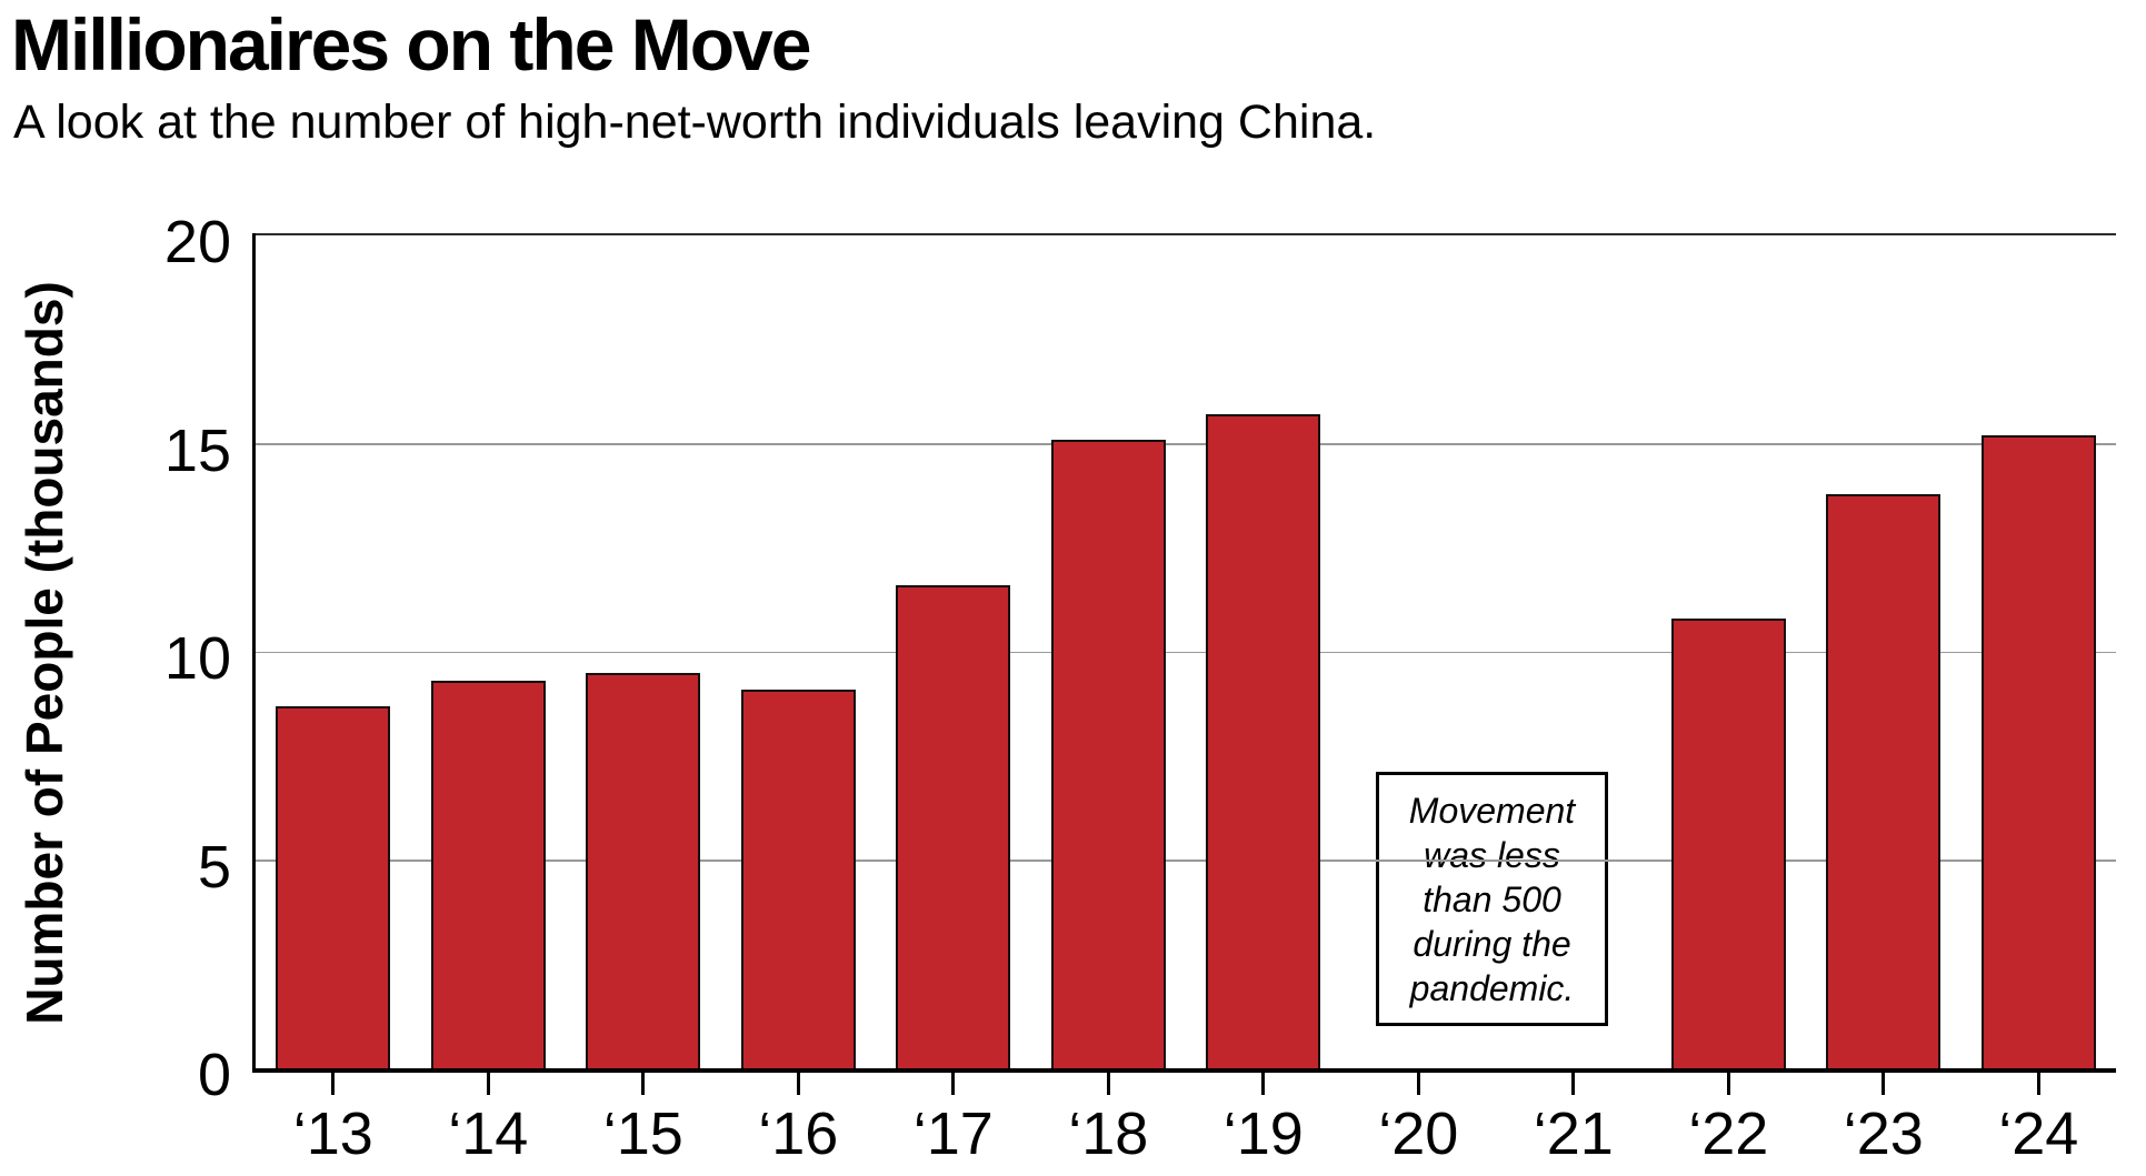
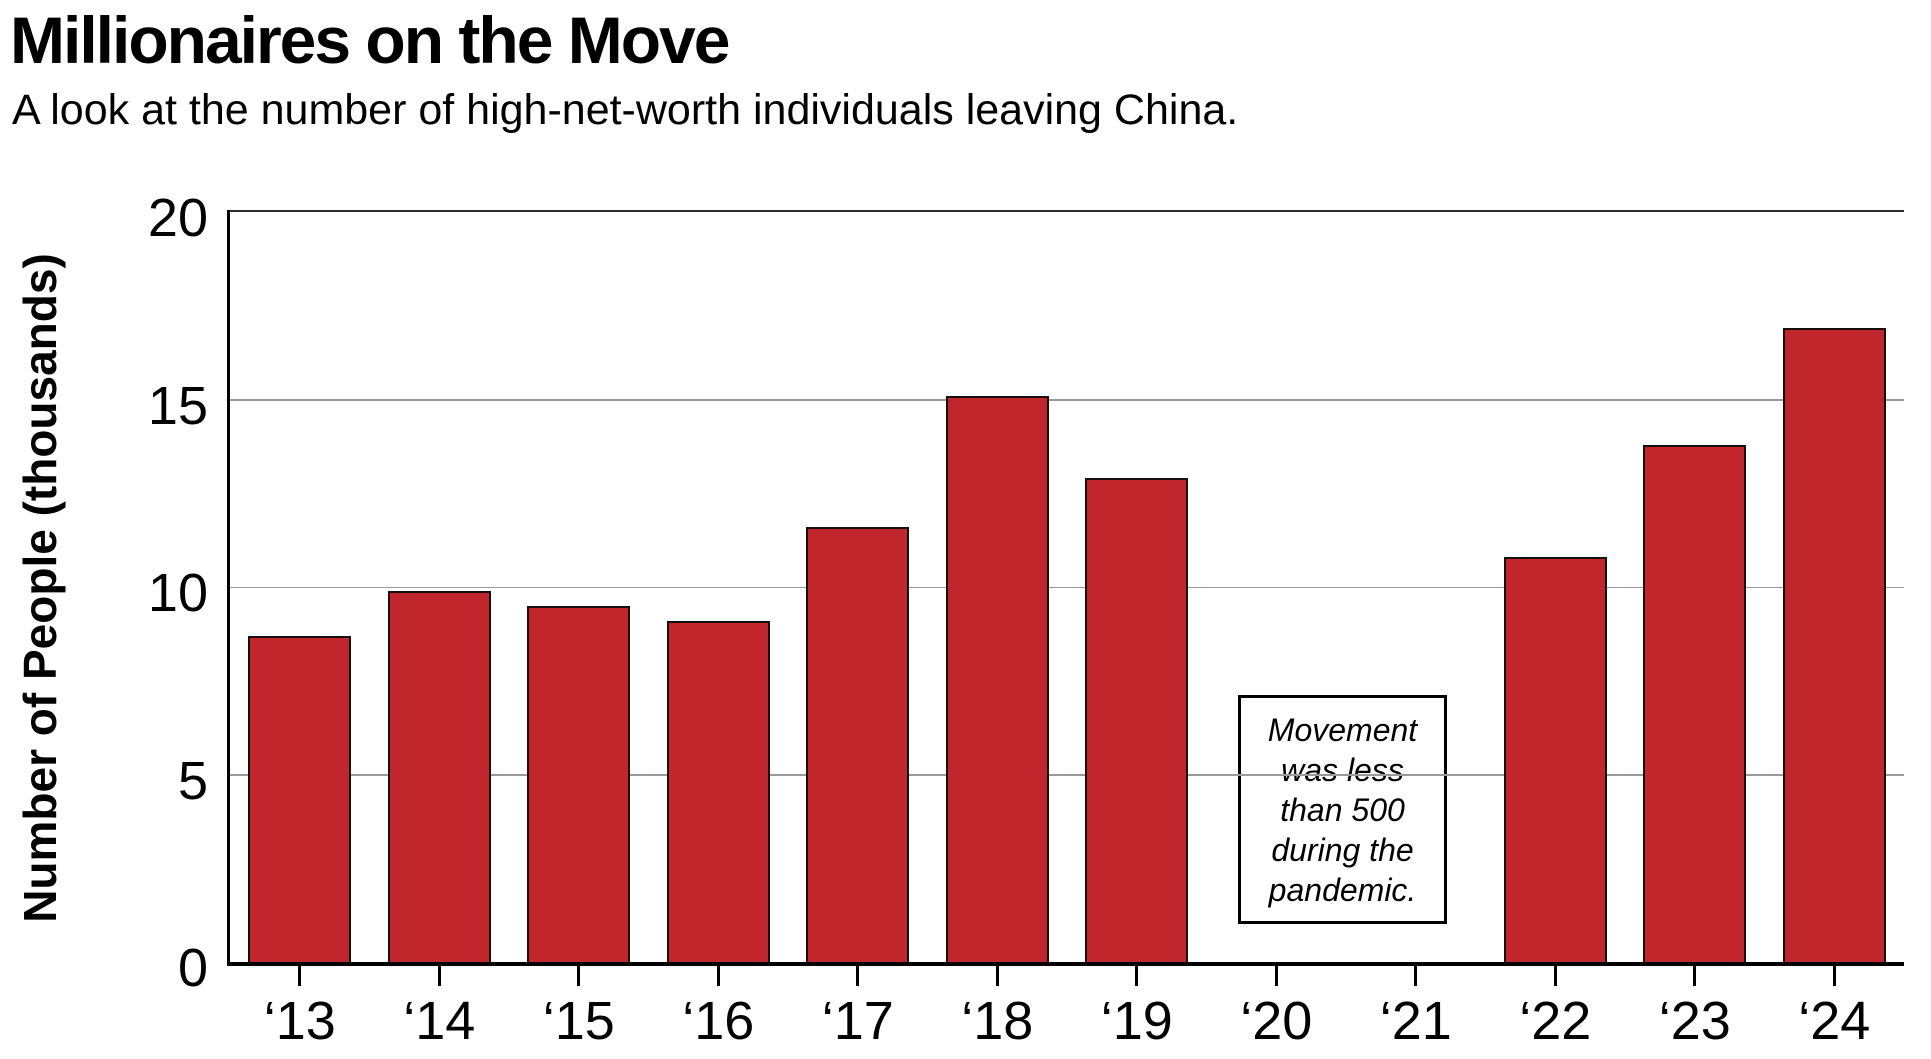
‘14: 9.3 -> 9.9
‘19: 15.7 -> 12.9
‘24: 15.2 -> 16.9
